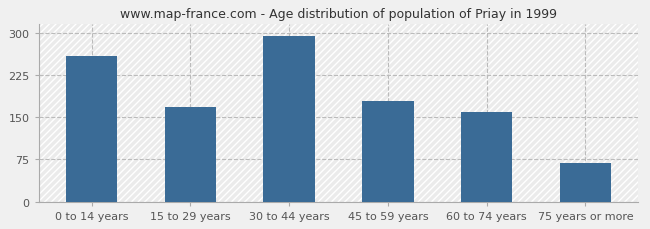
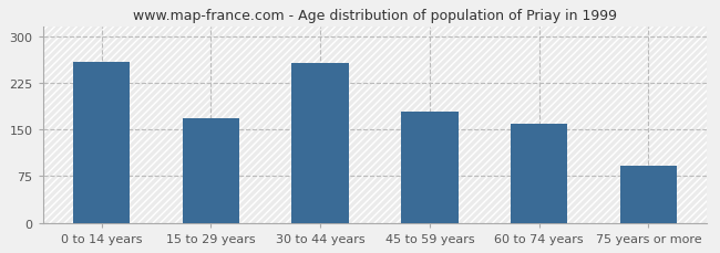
30 to 44 years: 295 -> 256
75 years or more: 68 -> 92
